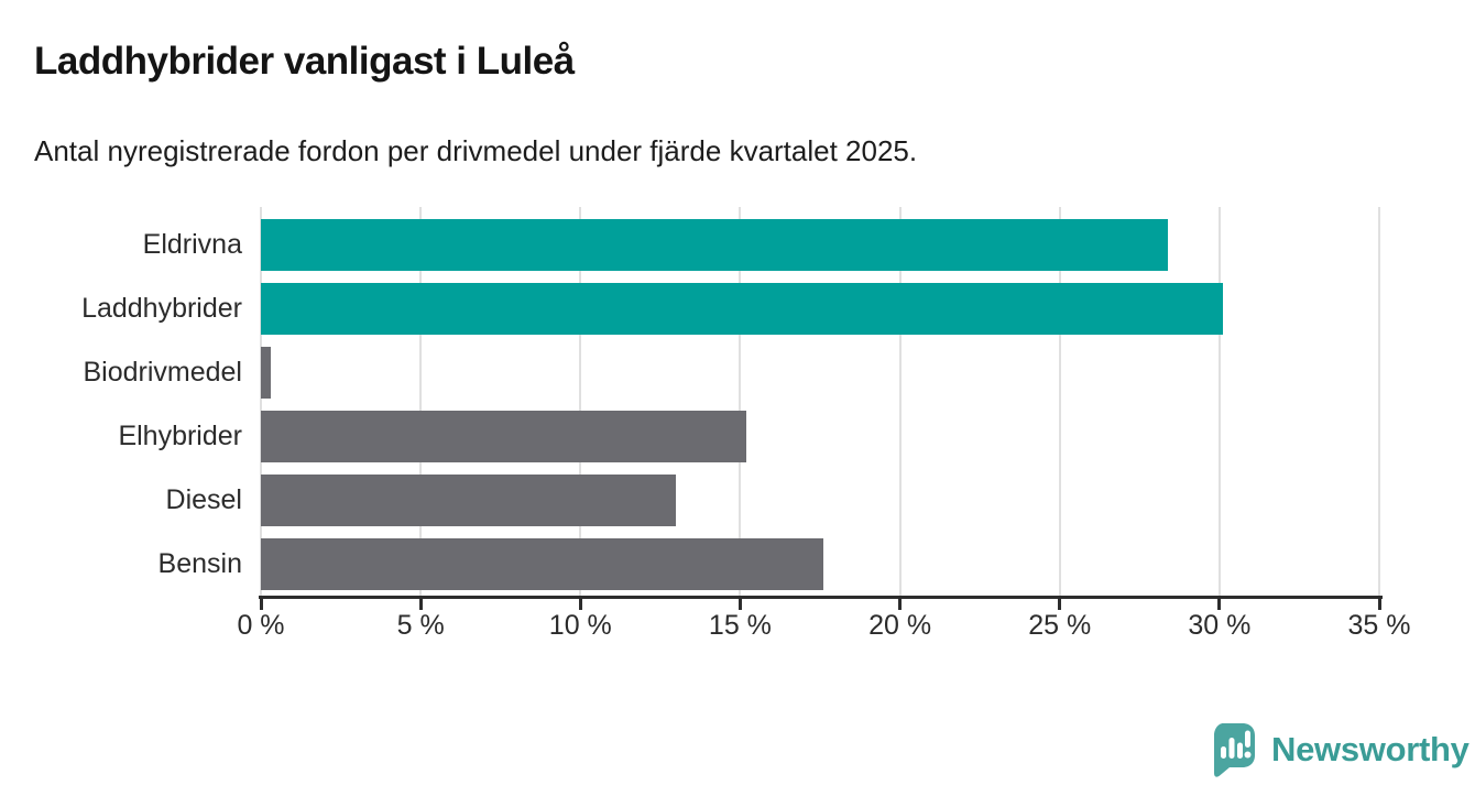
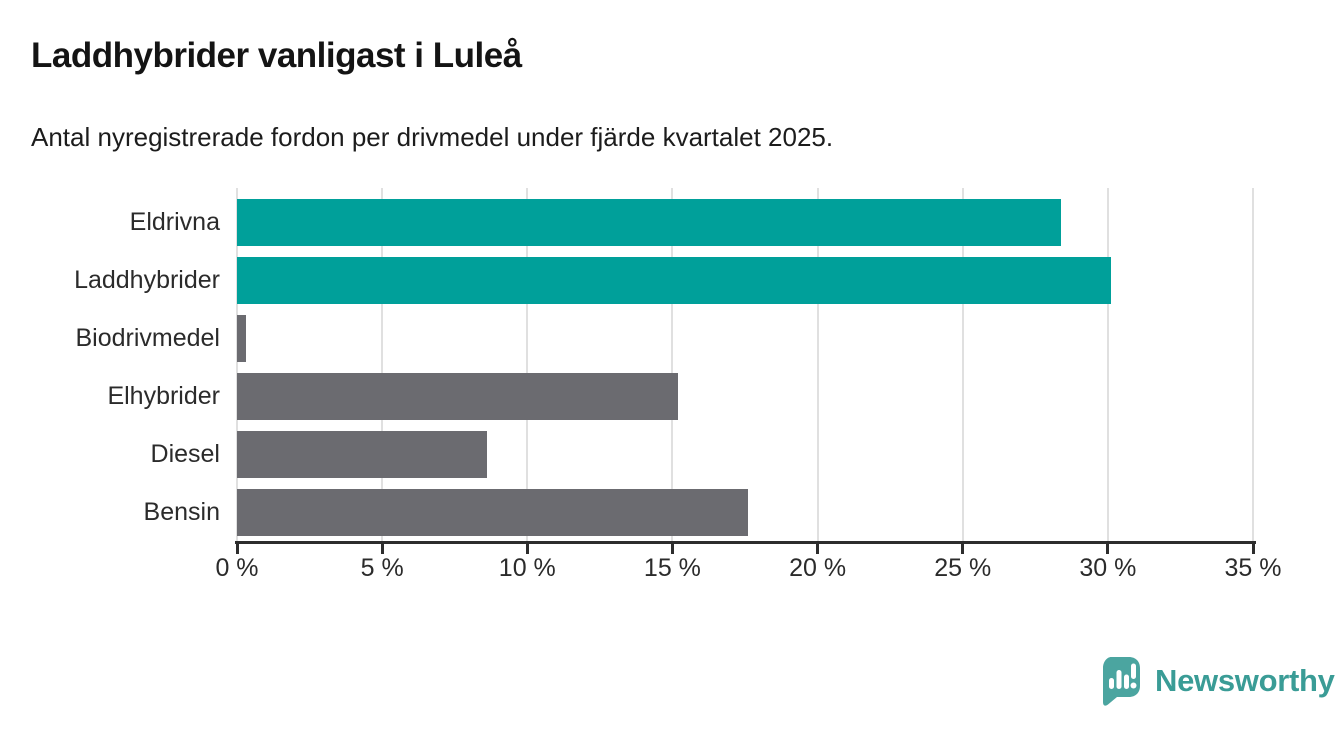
Diesel: 13.0% -> 8.6%
